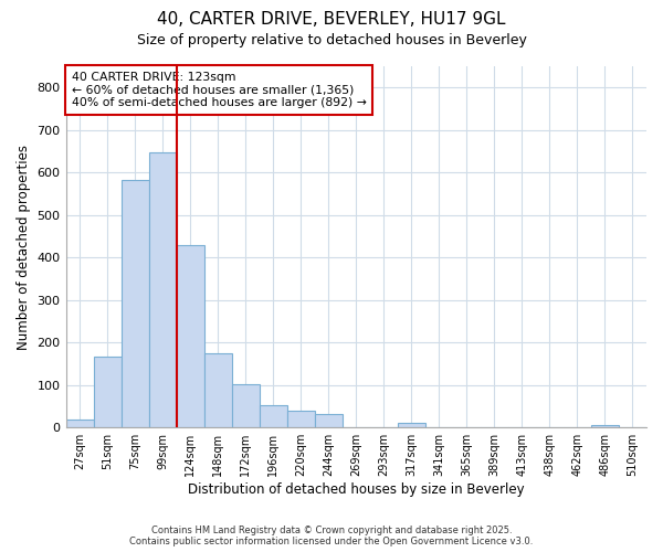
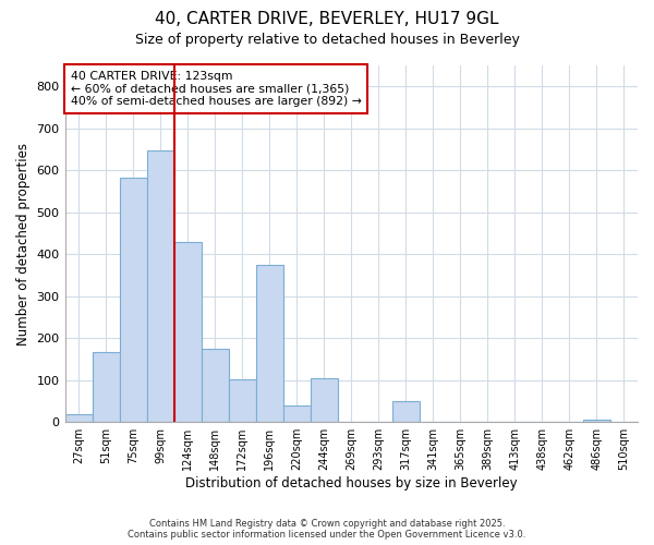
196sqm: 52 -> 375
244sqm: 32 -> 105
317sqm: 10 -> 50
